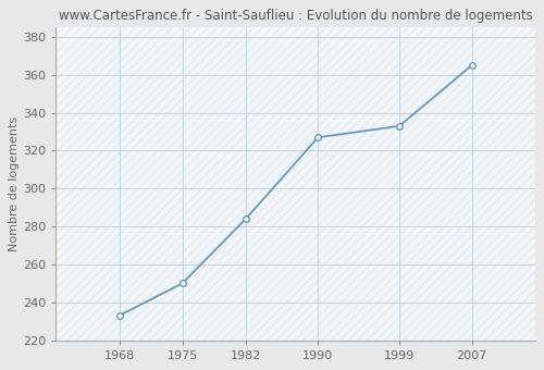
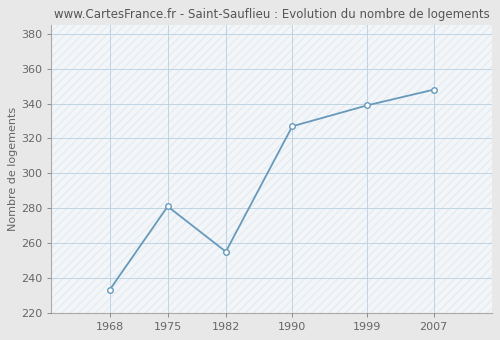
1975: 250 -> 281
1982: 284 -> 255
1999: 333 -> 339
2007: 365 -> 348
